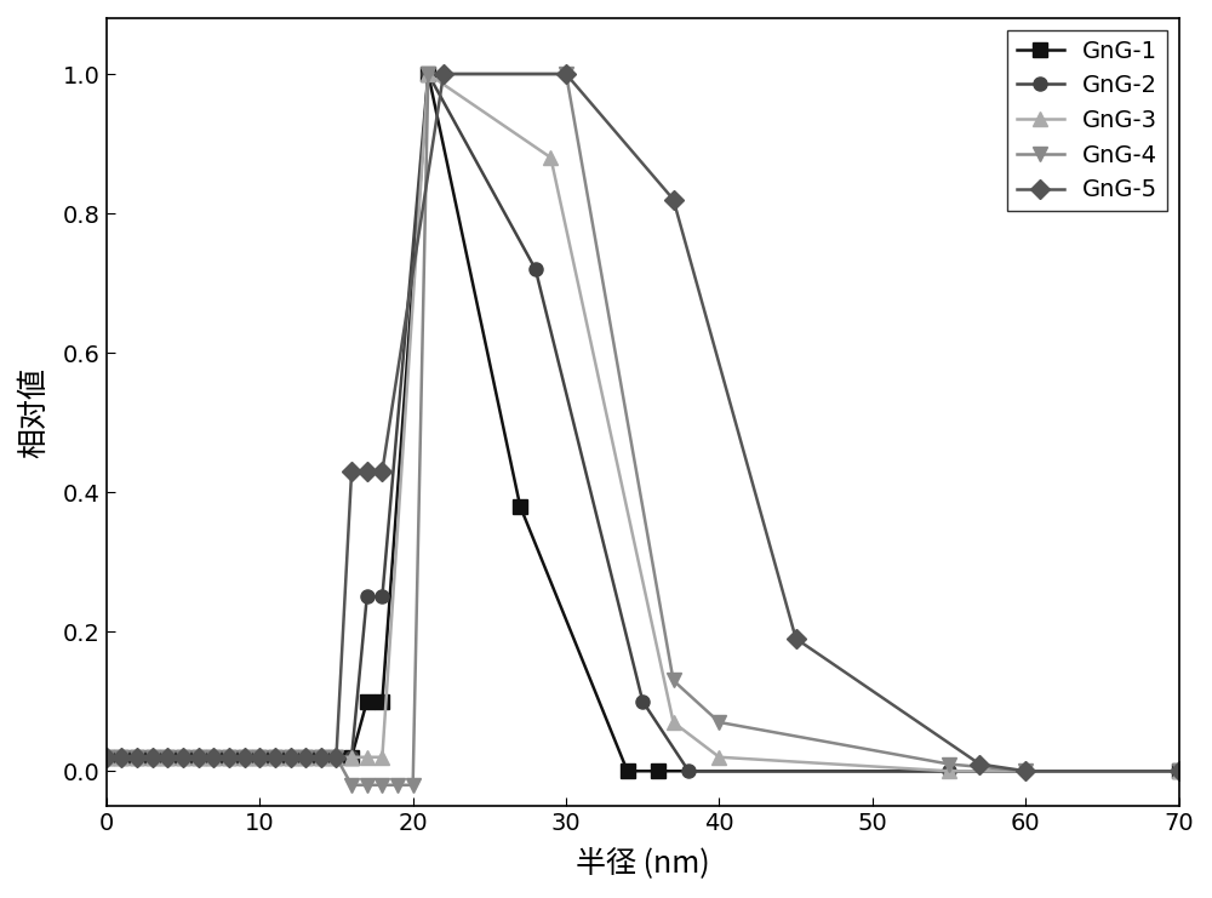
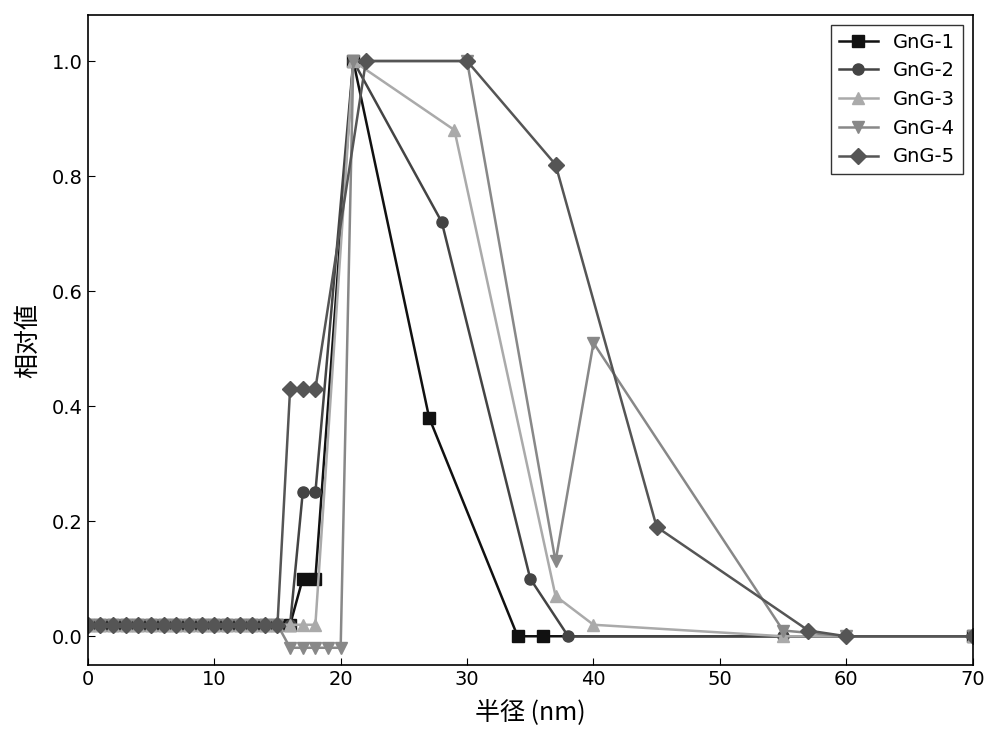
GnG-4/40: 0.07 -> 0.51
